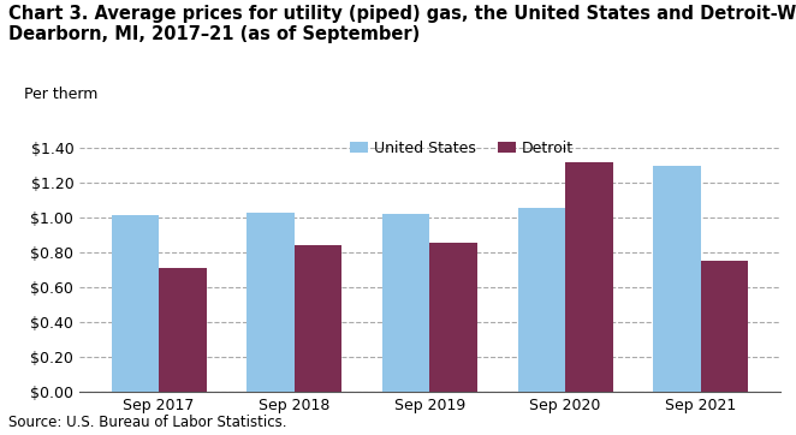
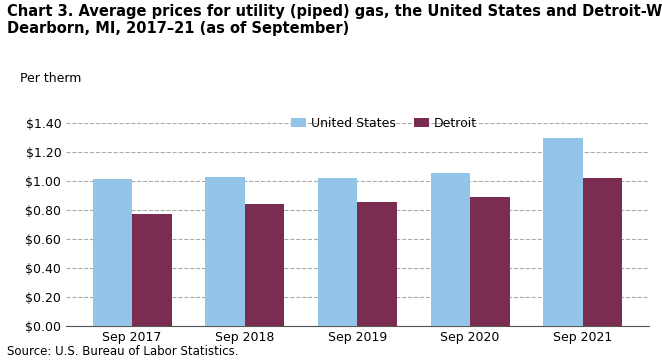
Detroit/Sep 2017: $0.71 -> $0.78
Detroit/Sep 2020: $1.32 -> $0.89
Detroit/Sep 2021: $0.75 -> $1.02
